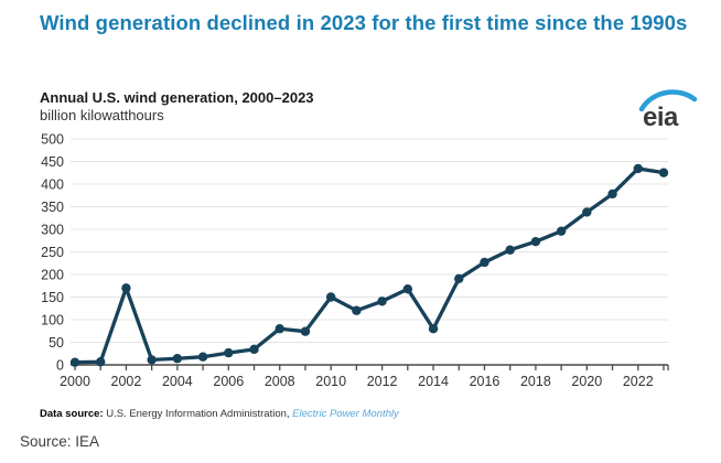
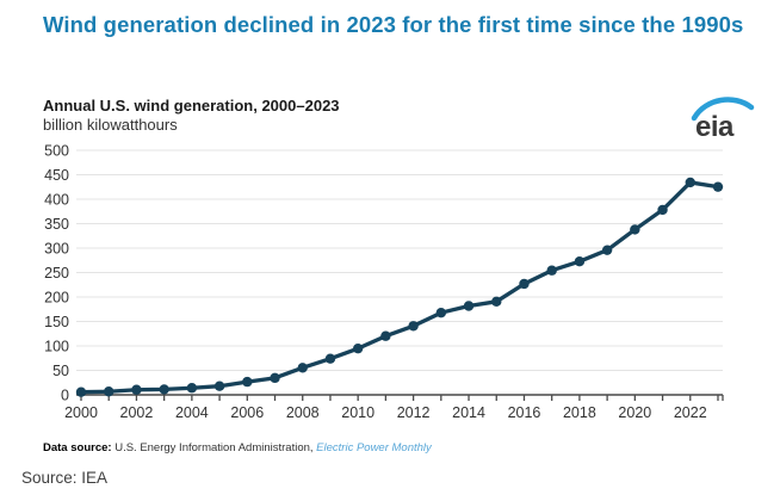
2002: 170 -> 10
2008: 80 -> 60
2010: 150 -> 90
2014: 80 -> 180
